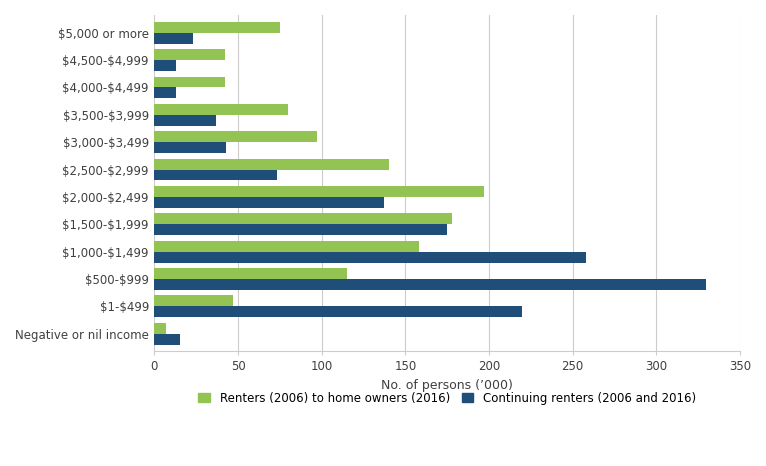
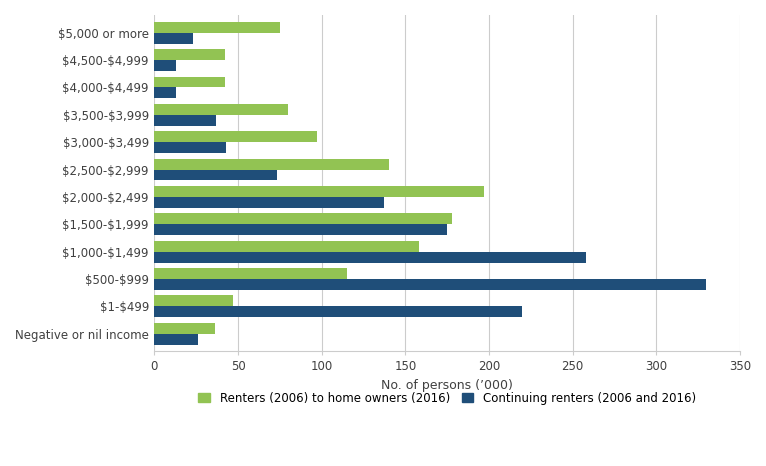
Renters (2006) to home owners (2016)/Negative or nil income: 7 -> 36
Continuing renters (2006 and 2016)/Negative or nil income: 15 -> 26
